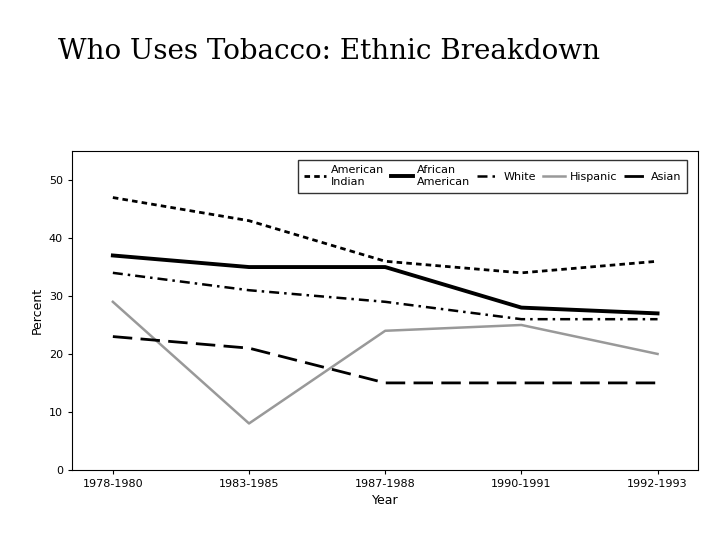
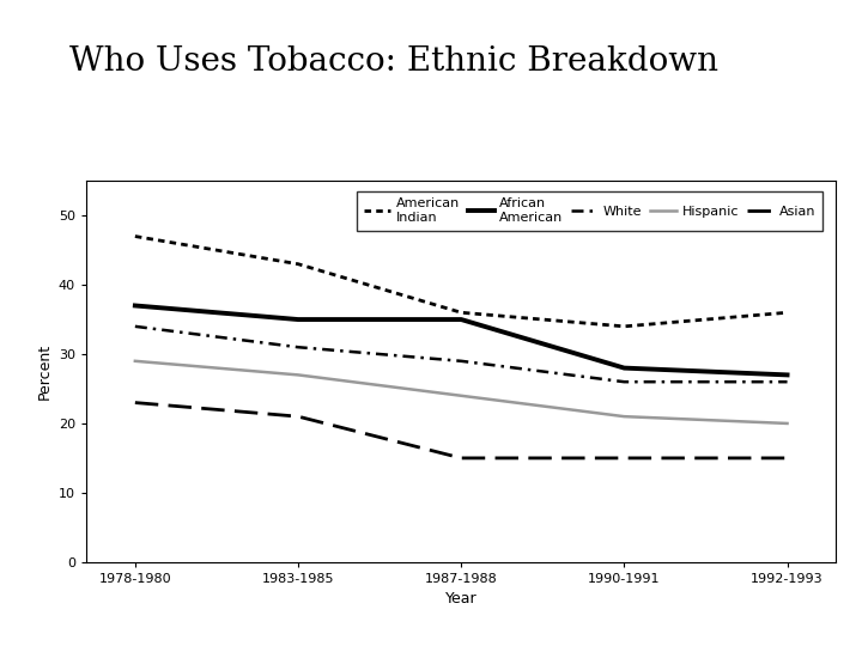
Hispanic/1983-1985: 8 -> 27
Hispanic/1990-1991: 25 -> 21
